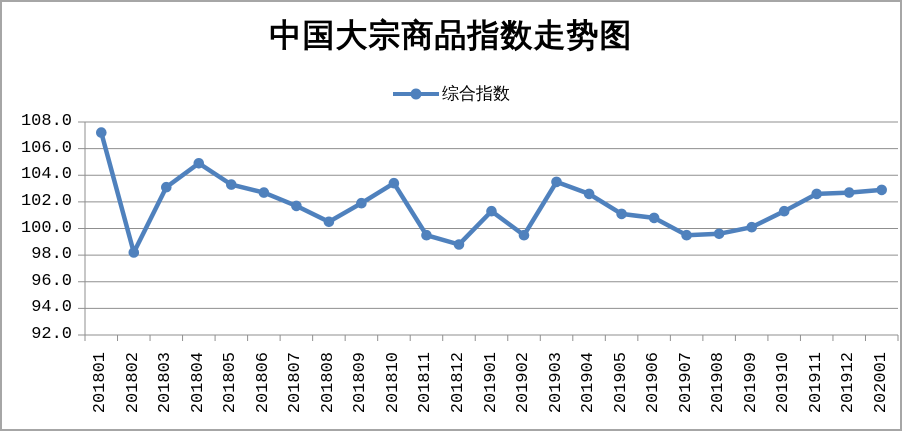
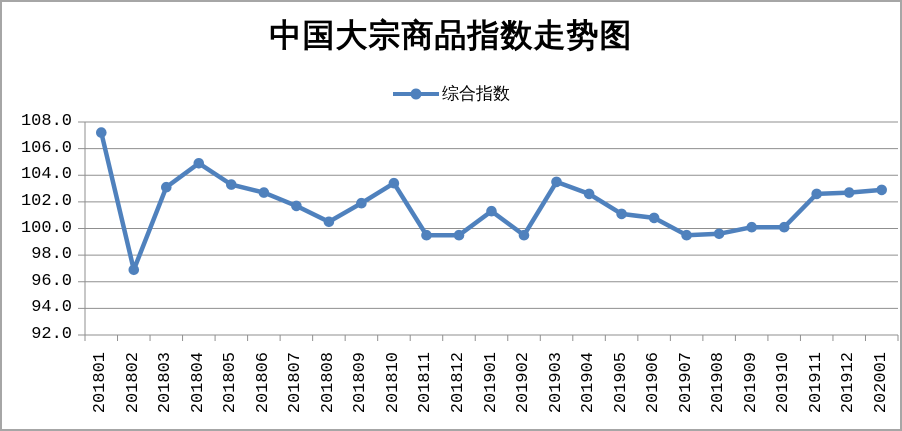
201802: 98.2 -> 96.9
201812: 98.8 -> 99.5
201910: 101.3 -> 100.1
